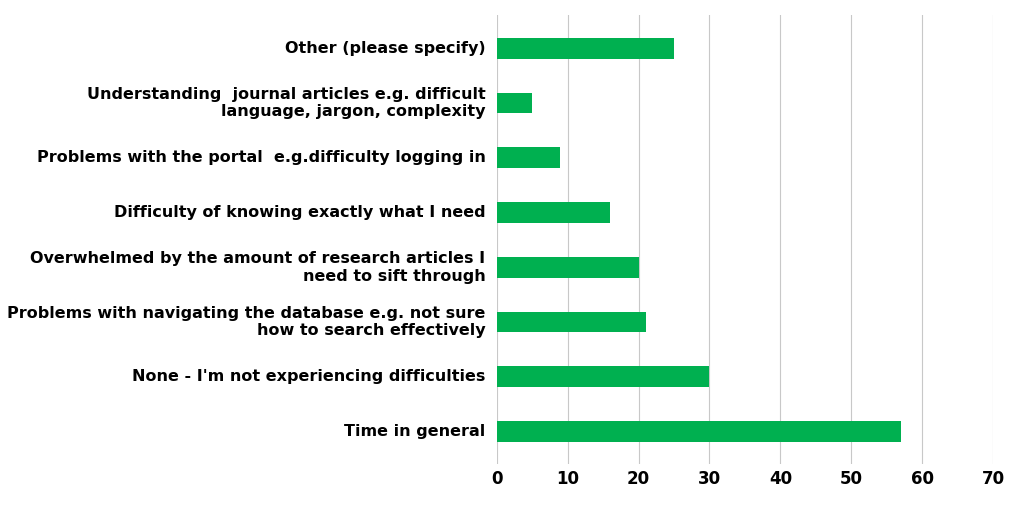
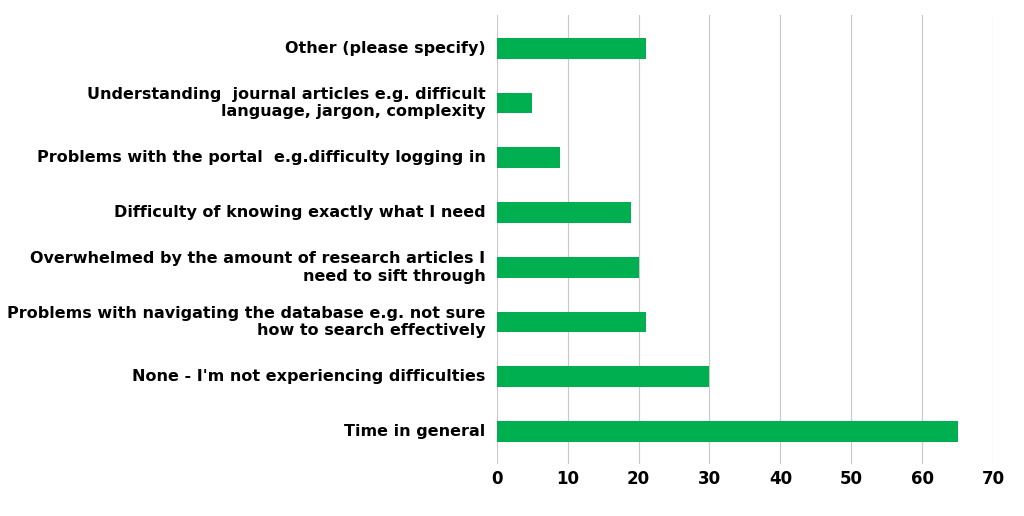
Other (please specify): 25 -> 21
Difficulty of knowing exactly what I need: 16 -> 19
Time in general: 57 -> 65
